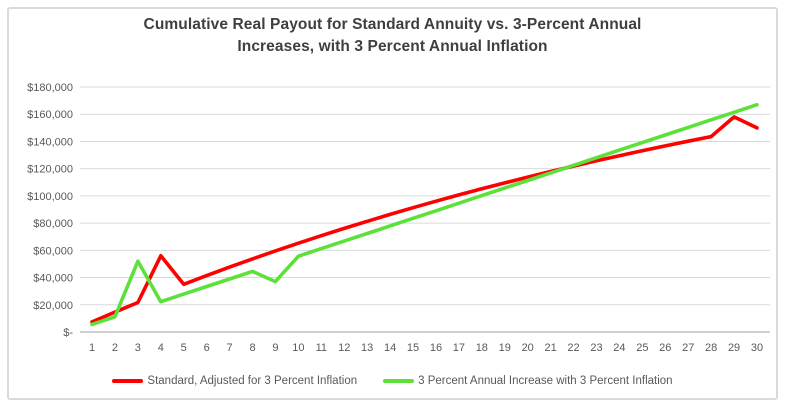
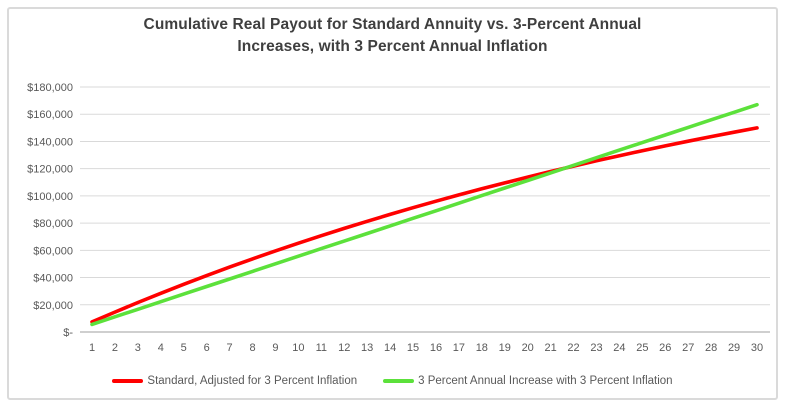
3 Percent Annual Increase with 3 Percent Inflation/3: $52000 -> $17000
Standard, Adjusted for 3 Percent Inflation/4: $56000 -> $28000
3 Percent Annual Increase with 3 Percent Inflation/9: $37000 -> $50000
Standard, Adjusted for 3 Percent Inflation/29: $158000 -> $147000
